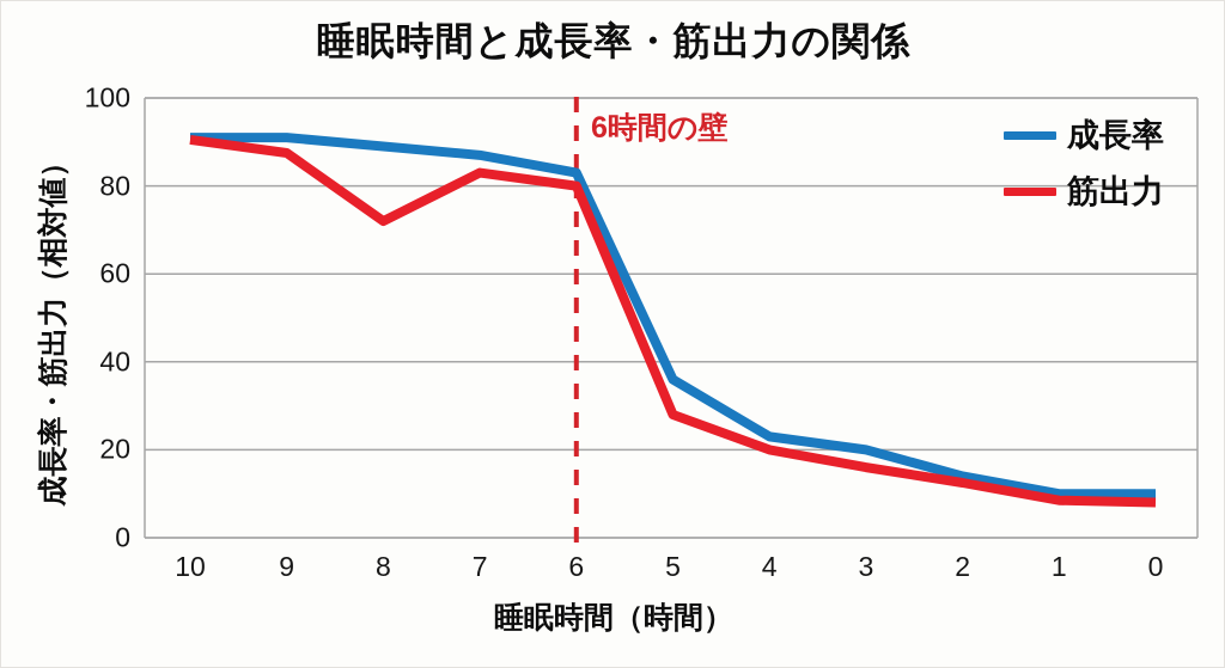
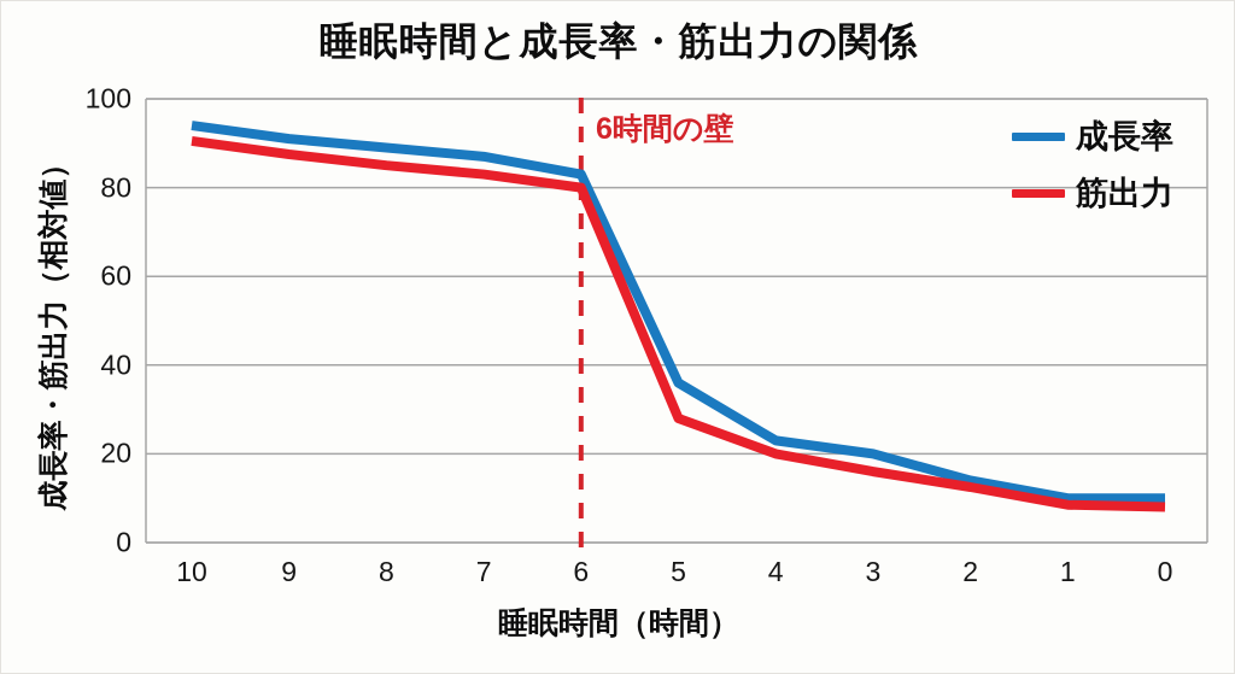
成長率/10: 91 -> 94
筋出力/8: 72 -> 85
